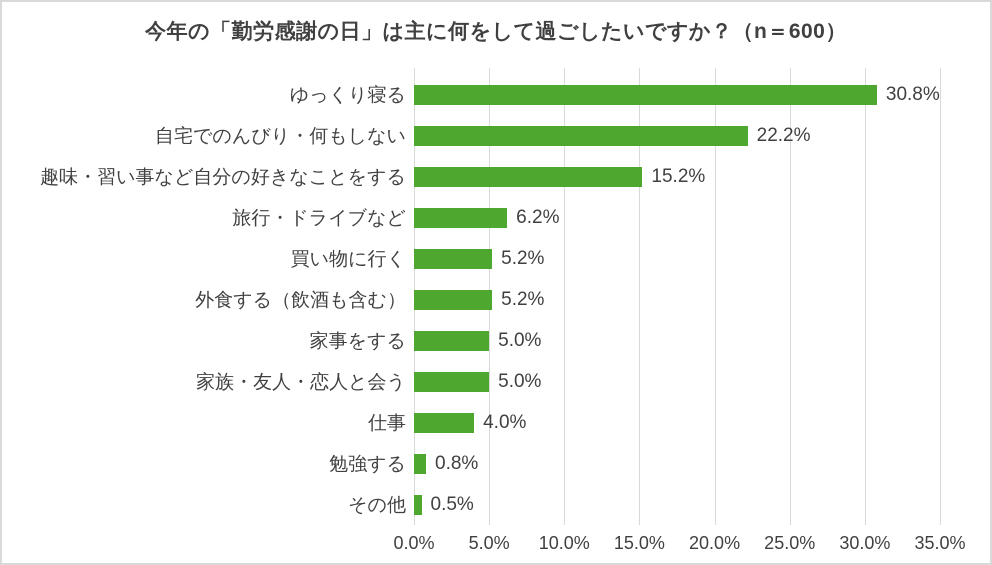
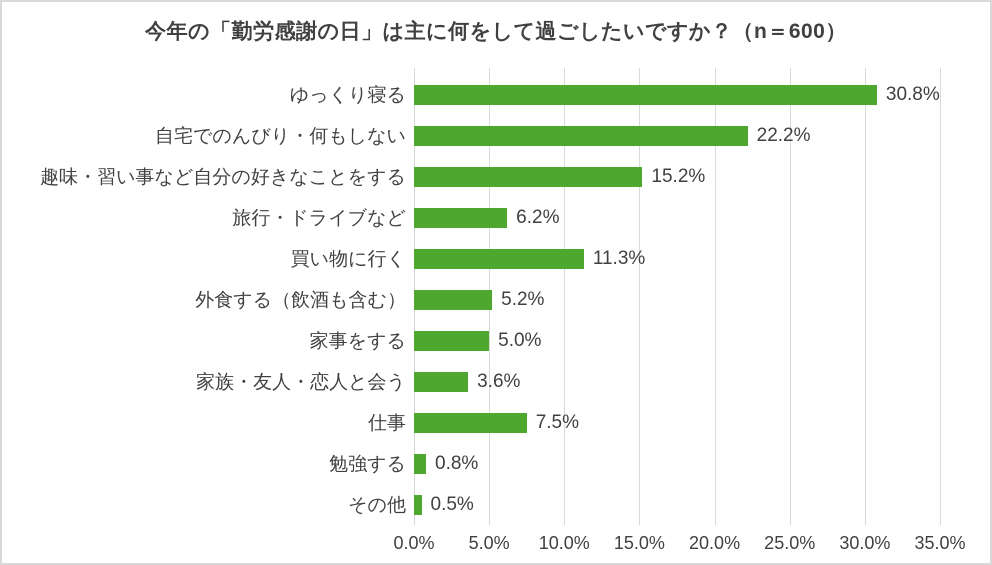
買い物に行く: 5.2% -> 11.3%
家族・友人・恋人と会う: 5.0% -> 3.6%
仕事: 4.0% -> 7.5%
